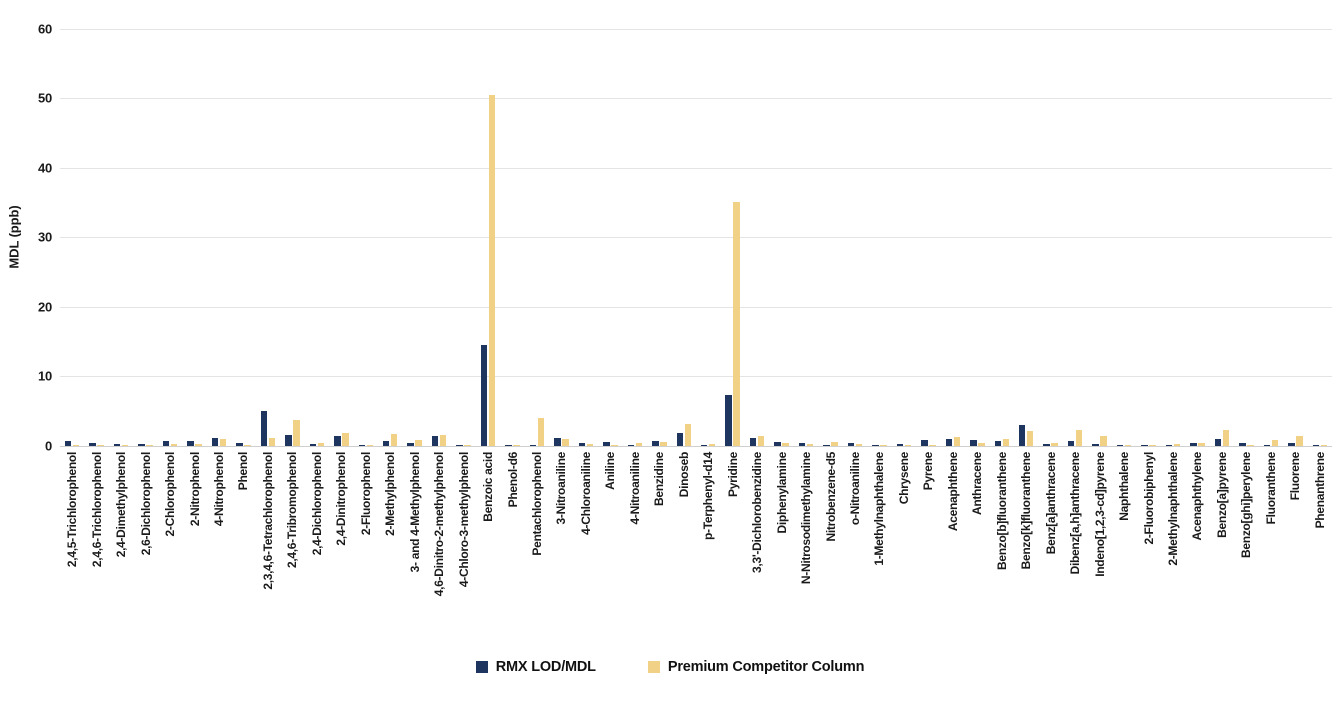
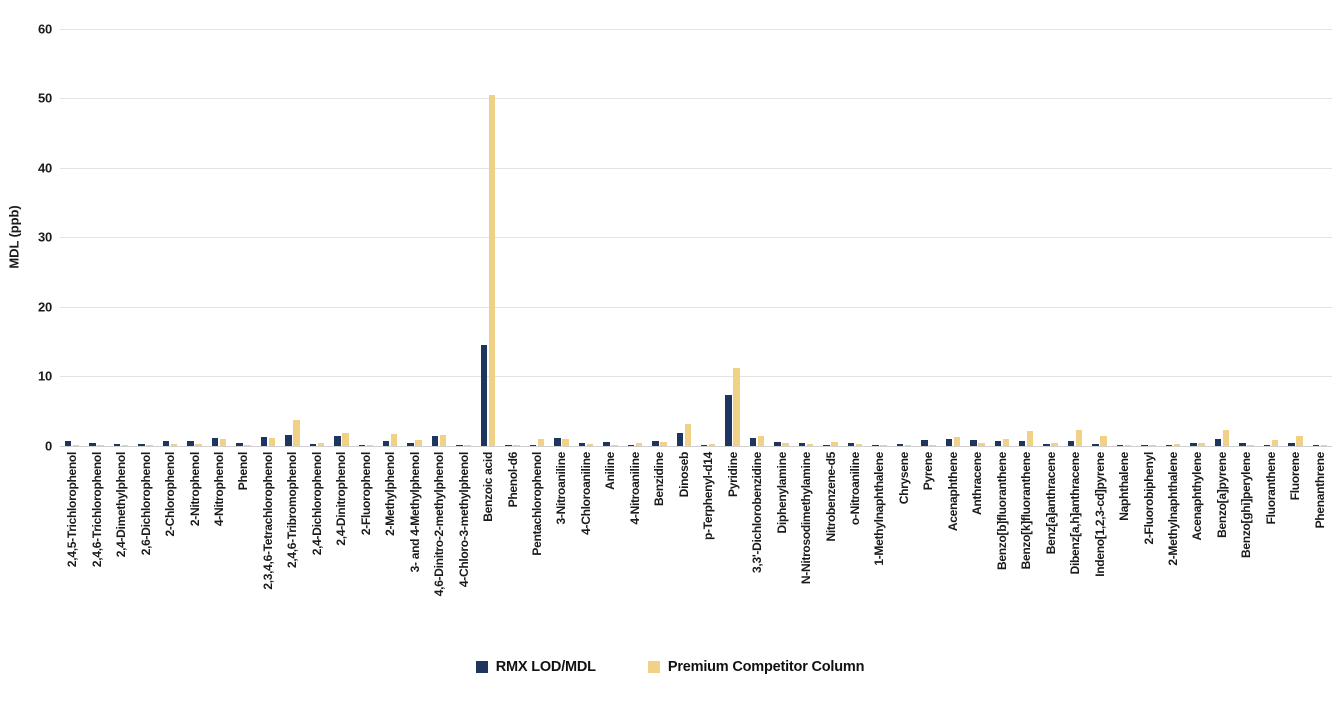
RMX LOD/MDL/2,3,4,6-Tetrachlorophenol: 5 -> 1
Premium Competitor Column/Pentachlorophenol: 4 -> 1
Premium Competitor Column/Pyridine: 35 -> 11
RMX LOD/MDL/Benzo[k]fluoranthene: 3 -> 1
